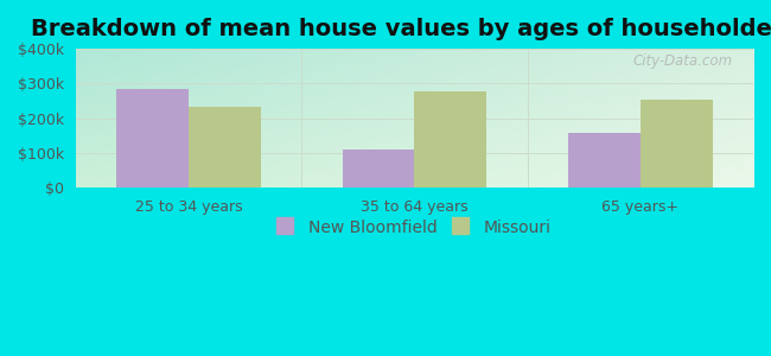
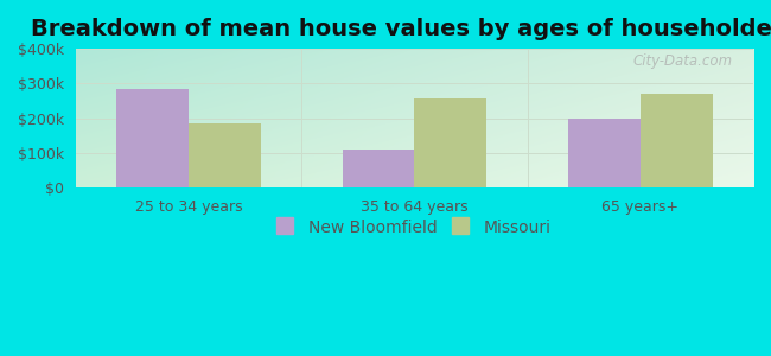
Missouri/25 to 34 years: $232k -> $185k
Missouri/35 to 64 years: $278k -> $255k
New Bloomfield/65 years+: $157k -> $200k
Missouri/65 years+: $252k -> $270k
